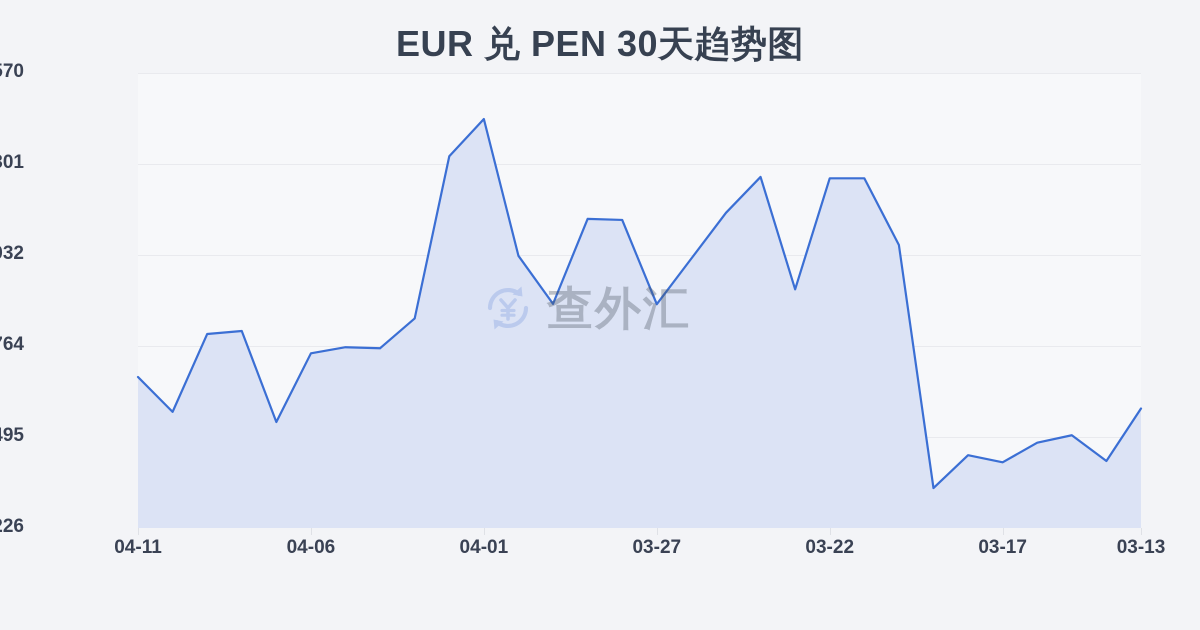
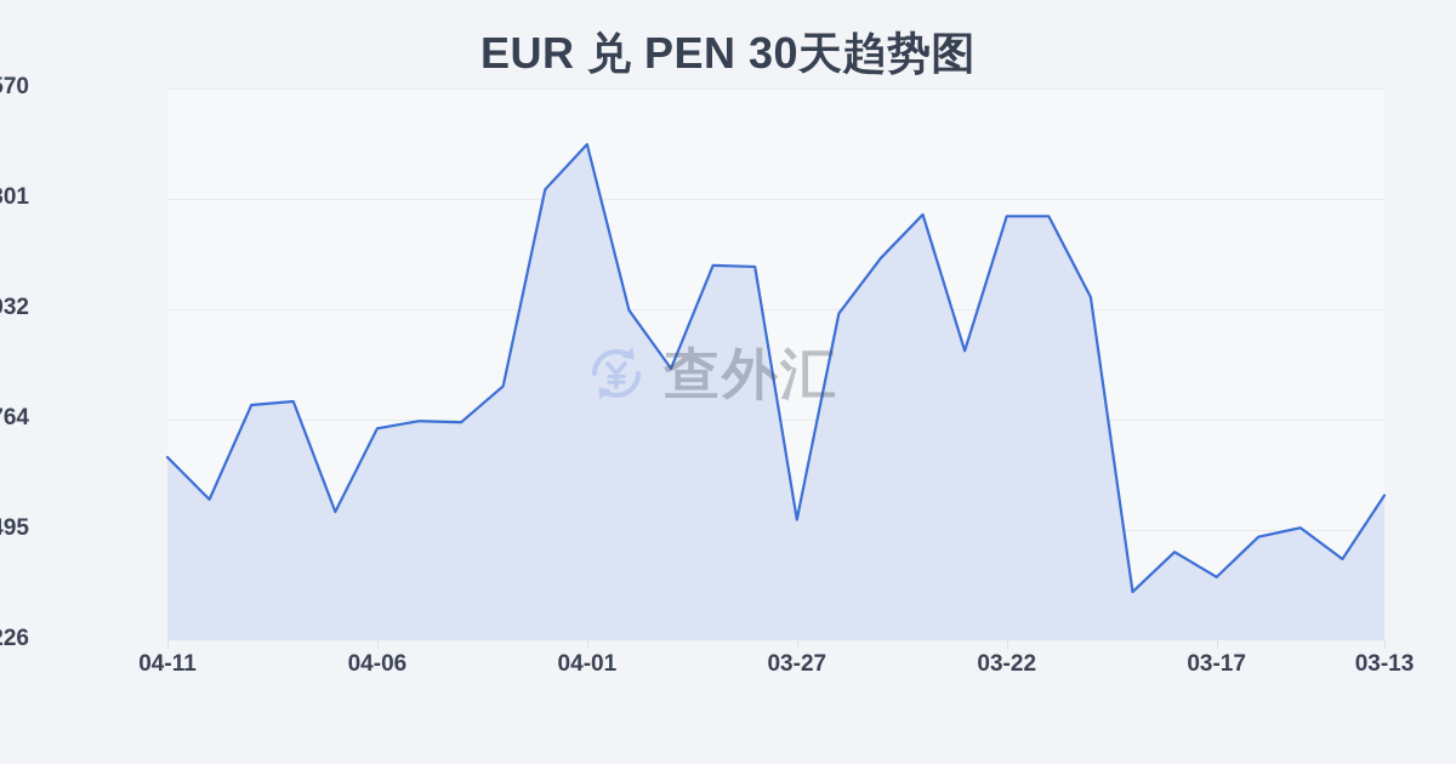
03-27: 3.989 -> 3.952
03-17: 3.942 -> 3.938
